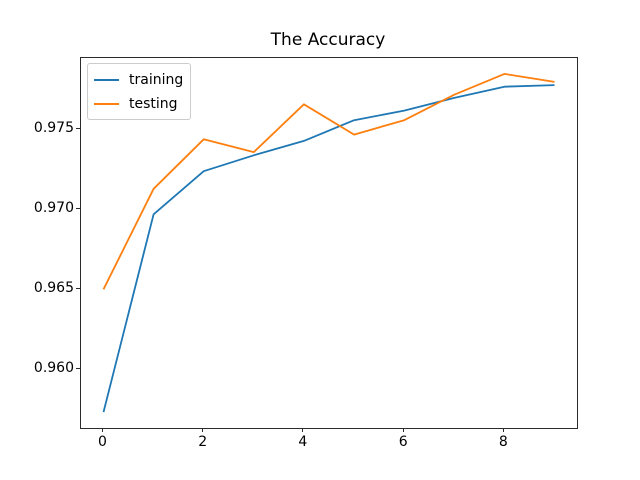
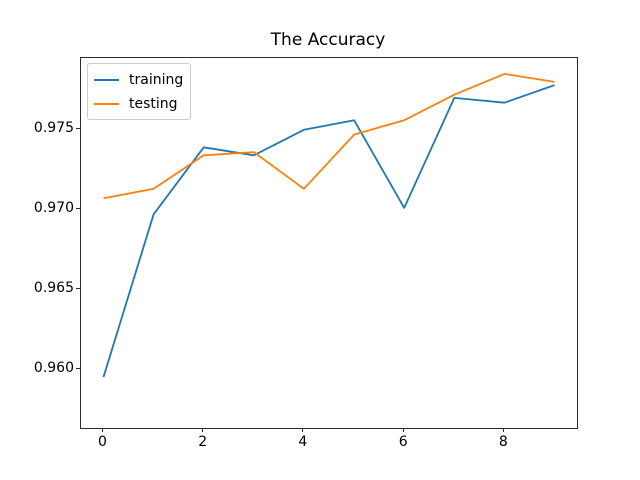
training/0: 0.9573 -> 0.9595
testing/0: 0.9650 -> 0.9707
training/2: 0.9724 -> 0.9739
testing/2: 0.9744 -> 0.9734
training/4: 0.9743 -> 0.9750
testing/4: 0.9766 -> 0.9713
training/6: 0.9762 -> 0.9701
training/8: 0.9777 -> 0.9767
